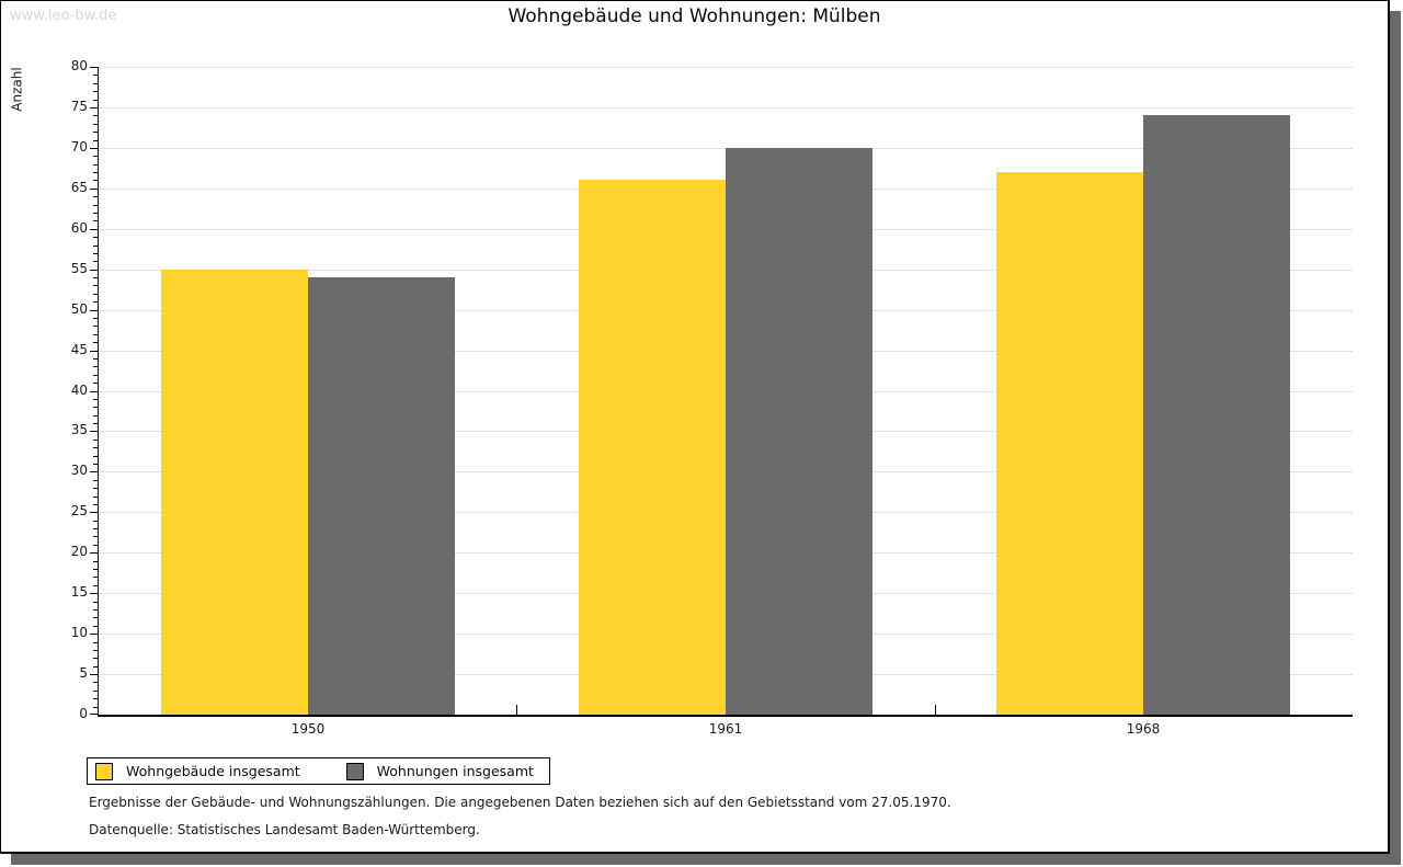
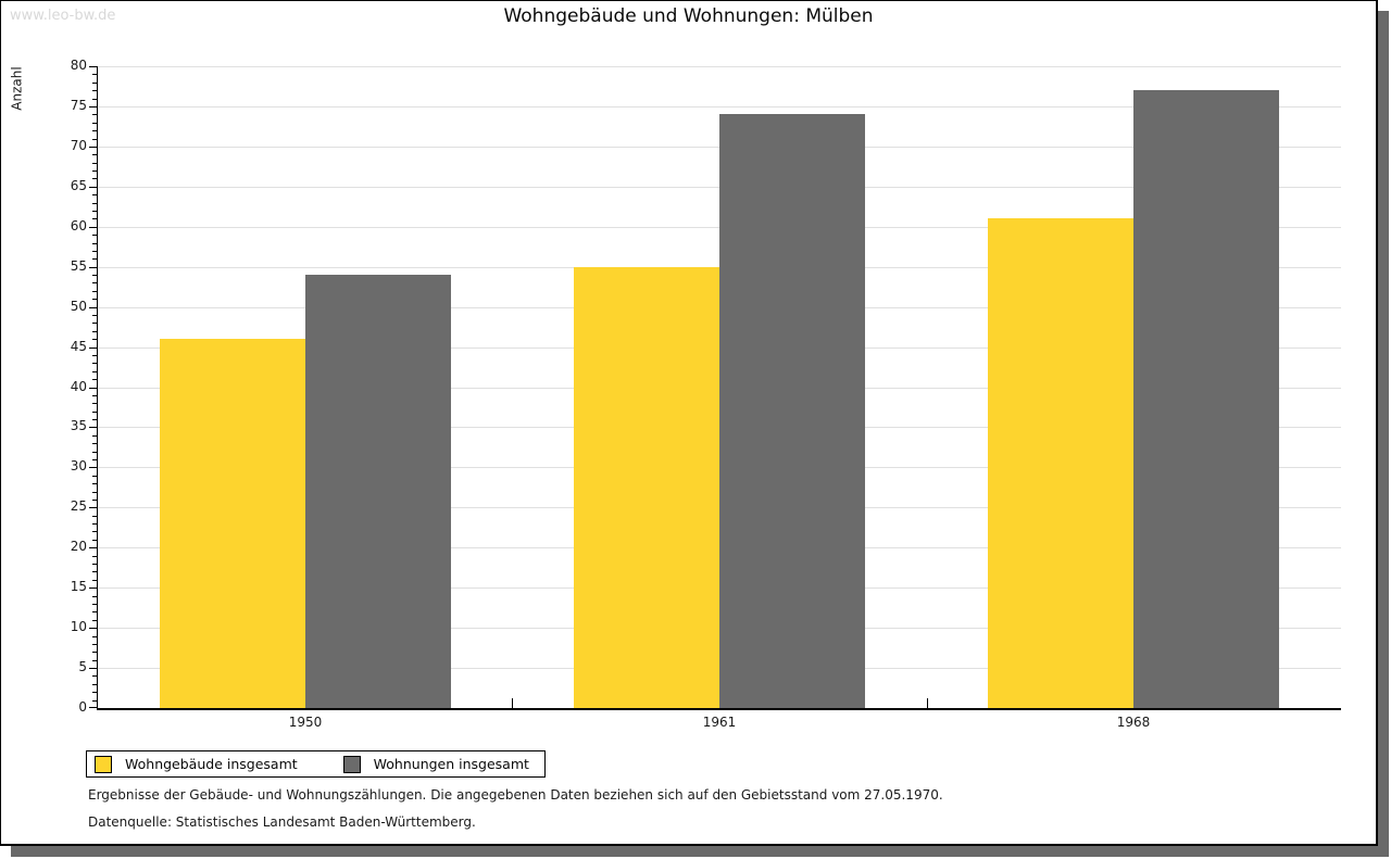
Wohngebäude insgesamt/1950: 55 -> 46
Wohngebäude insgesamt/1961: 66 -> 55
Wohnungen insgesamt/1961: 70 -> 74
Wohngebäude insgesamt/1968: 67 -> 61
Wohnungen insgesamt/1968: 74 -> 77
